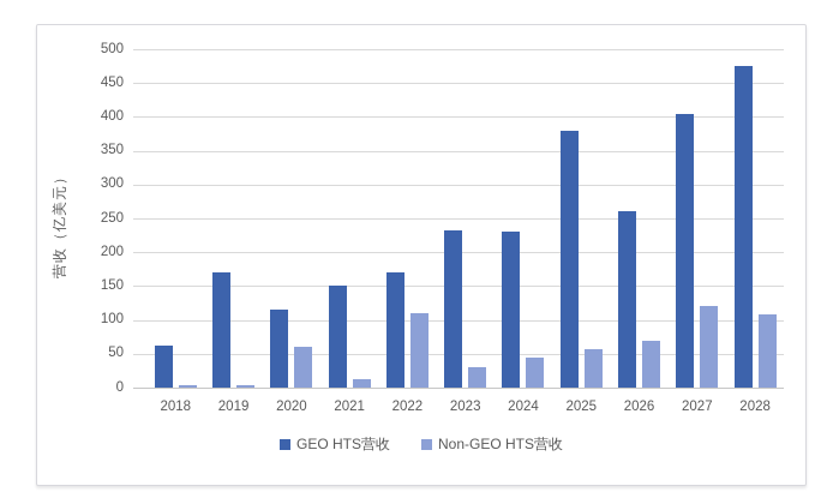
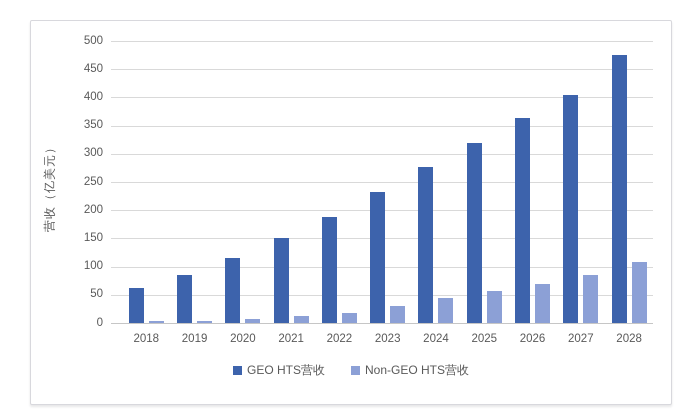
GEO HTS营收/2019: 170 -> 80
Non-GEO HTS营收/2020: 60 -> 10
GEO HTS营收/2022: 170 -> 190
Non-GEO HTS营收/2022: 110 -> 20
GEO HTS营收/2024: 230 -> 280
GEO HTS营收/2025: 380 -> 320
GEO HTS营收/2026: 260 -> 360
Non-GEO HTS营收/2027: 120 -> 80
